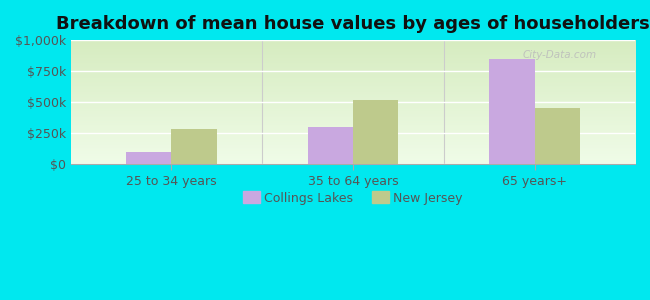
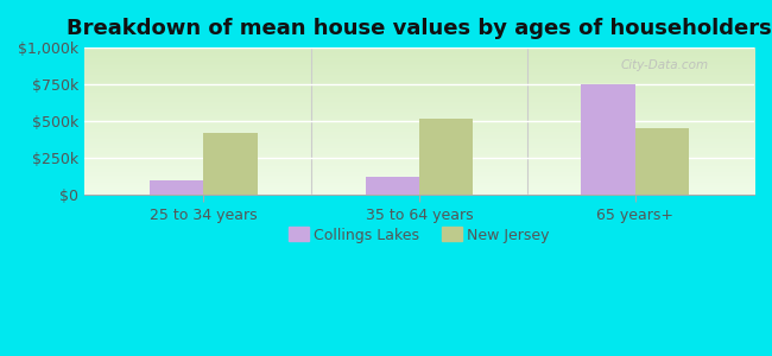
New Jersey/25 to 34 years: $280k -> $420k
Collings Lakes/35 to 64 years: $300k -> $120k
Collings Lakes/65 years+: $850k -> $750k
